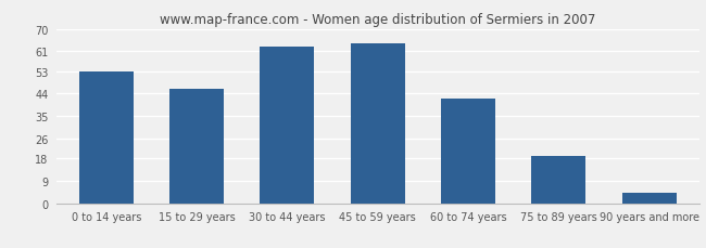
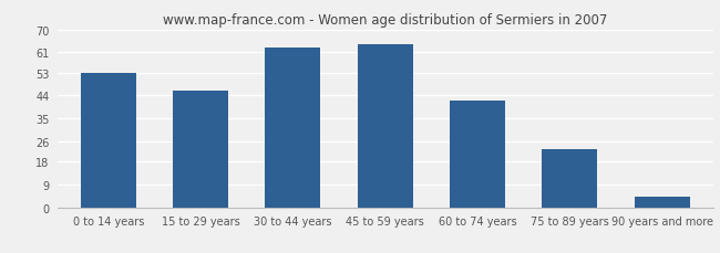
75 to 89 years: 19 -> 23
